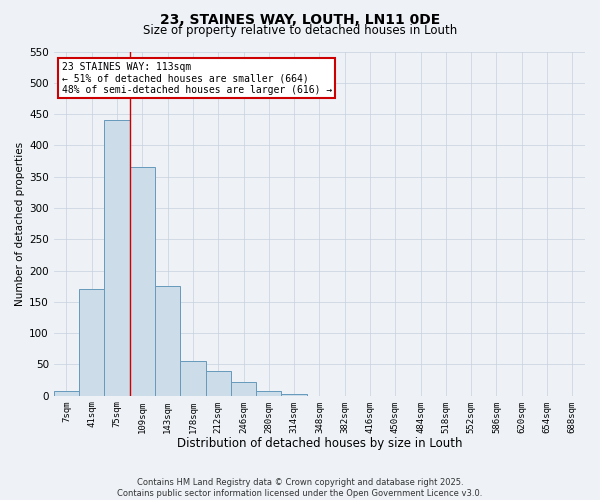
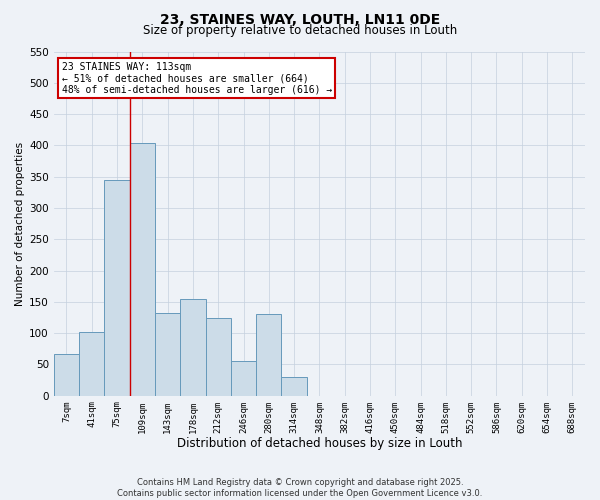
7sqm: 8 -> 66
41sqm: 170 -> 102
75sqm: 440 -> 344
109sqm: 365 -> 404
143sqm: 176 -> 132
178sqm: 55 -> 154
212sqm: 40 -> 124
246sqm: 22 -> 56
280sqm: 8 -> 130
314sqm: 2 -> 30
